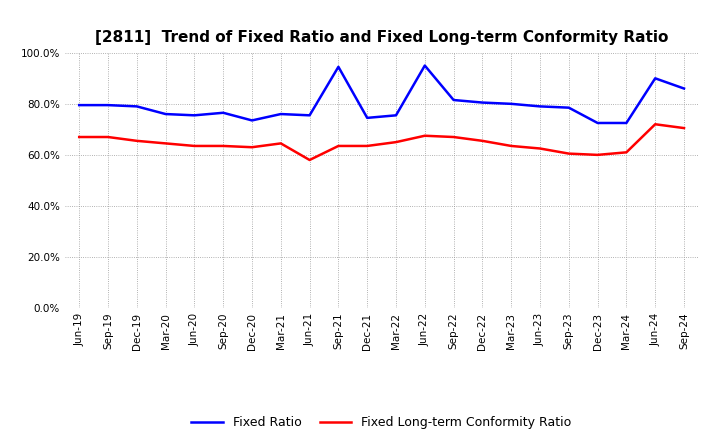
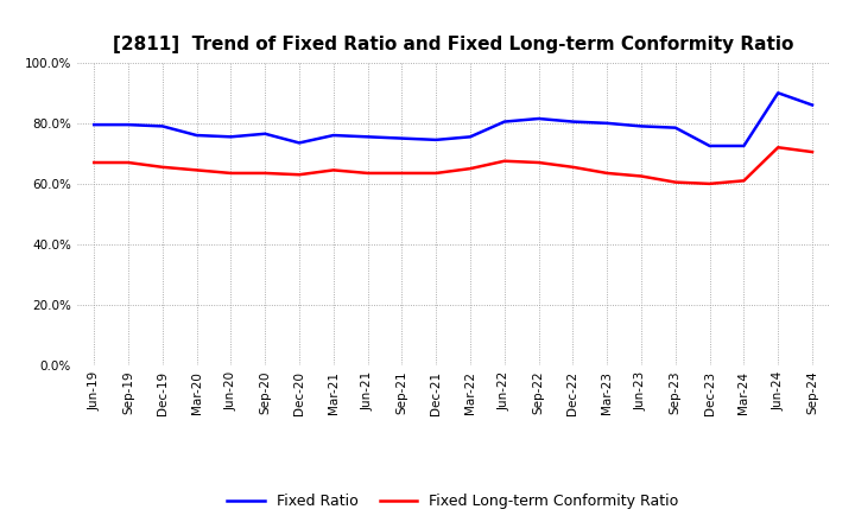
Fixed Long-term Conformity Ratio/Jun-21: 58.0% -> 63.5%
Fixed Ratio/Sep-21: 94.5% -> 75.0%
Fixed Ratio/Jun-22: 95.0% -> 80.5%
